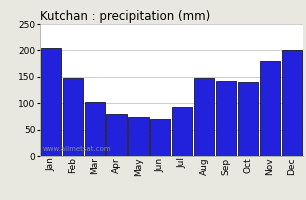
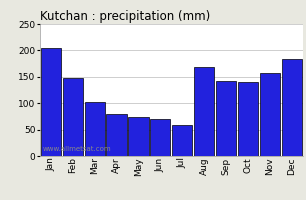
Jul: 93 -> 58
Aug: 147 -> 168
Nov: 180 -> 158
Dec: 201 -> 184
